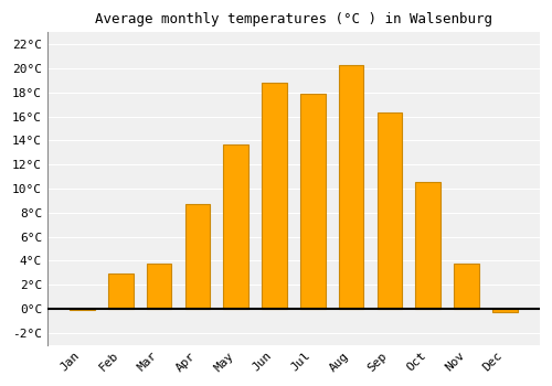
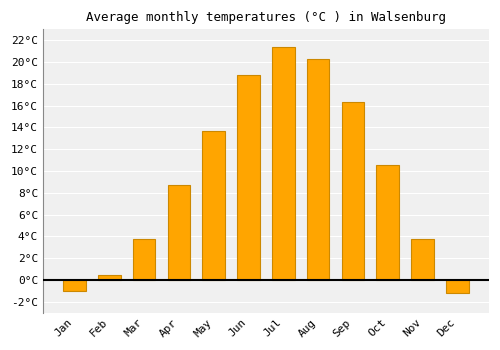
Jan: -0.1°C -> -1.0°C
Feb: 2.9°C -> 0.5°C
Jul: 17.9°C -> 21.4°C
Dec: -0.3°C -> -1.2°C
